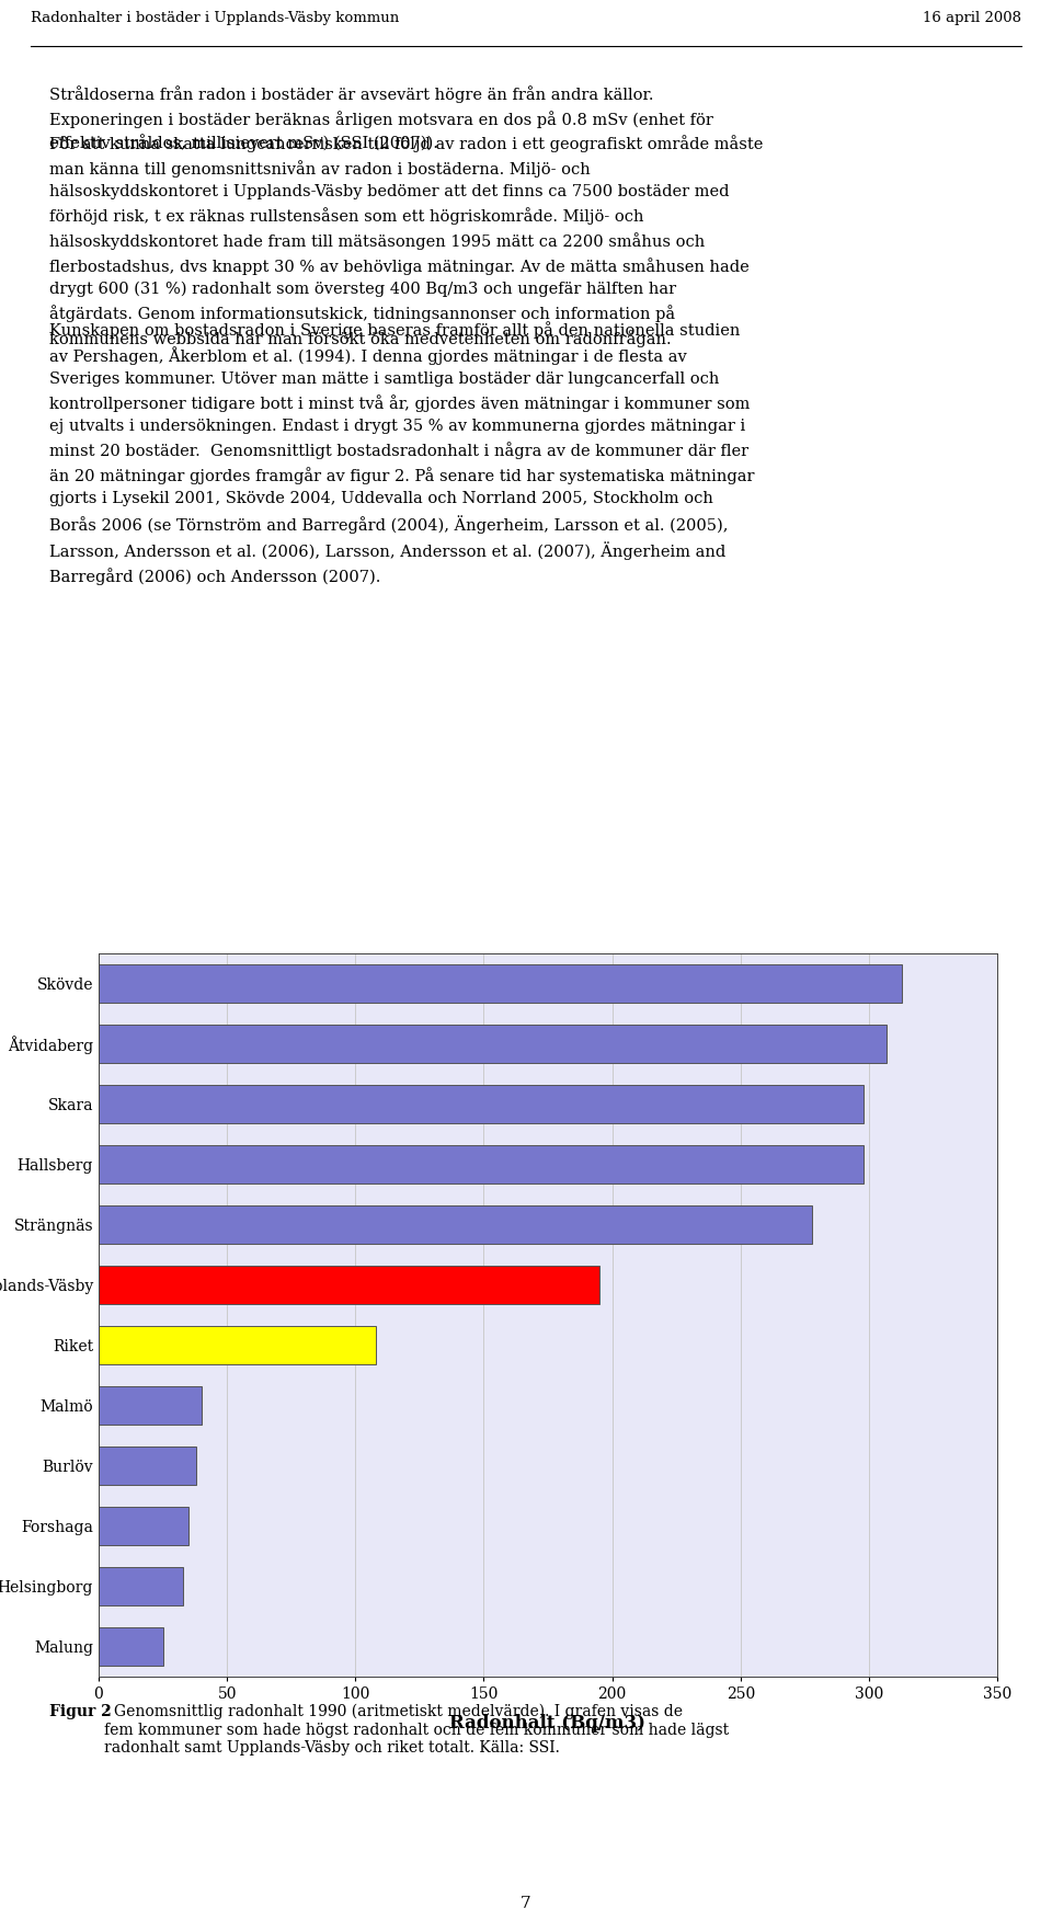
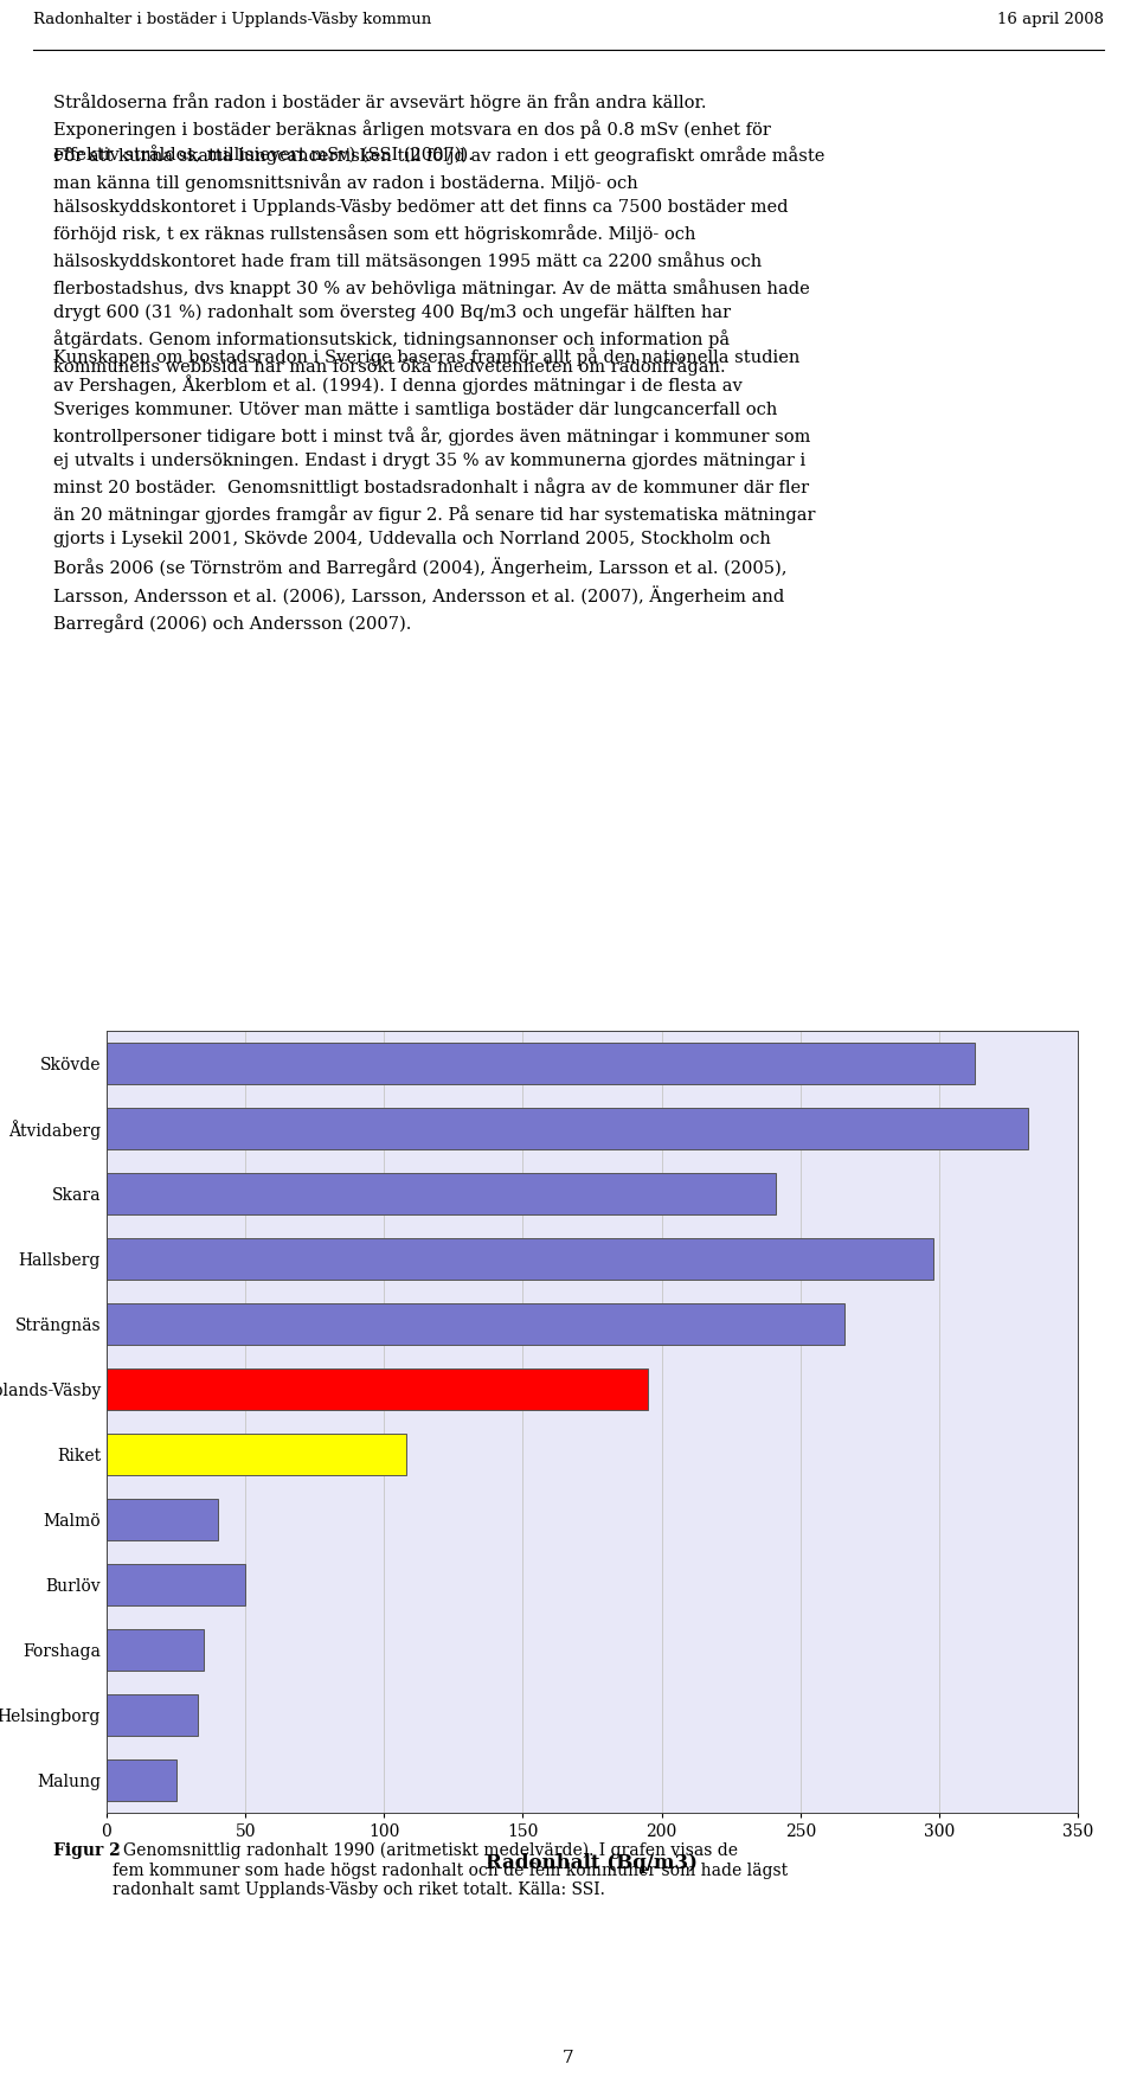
Åtvidaberg: 307 -> 332
Skara: 298 -> 241
Strängnäs: 278 -> 266
Burlöv: 38 -> 50
